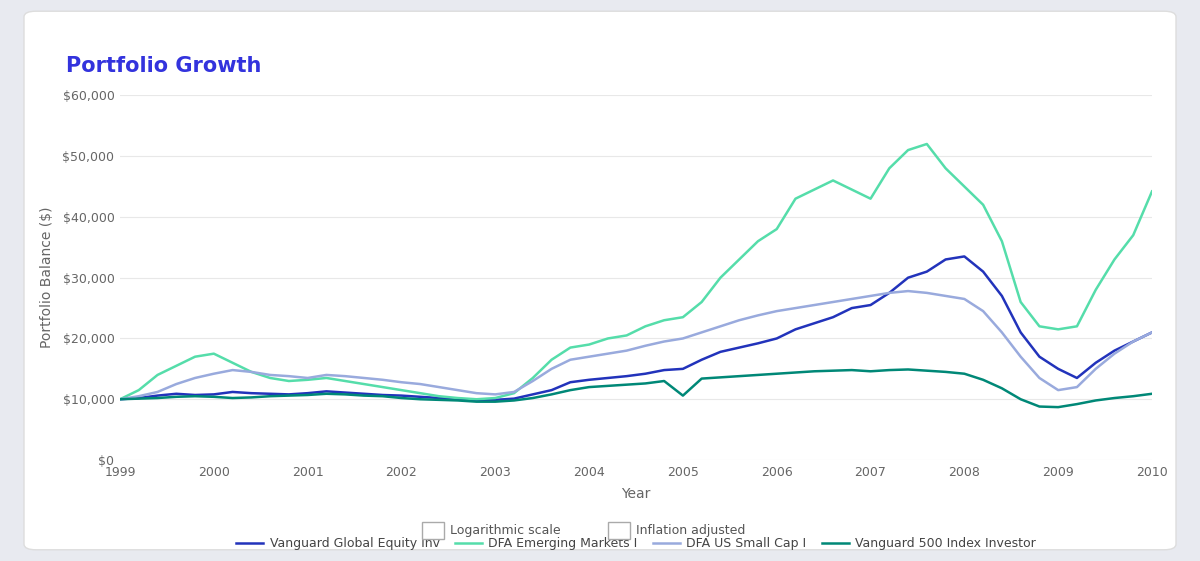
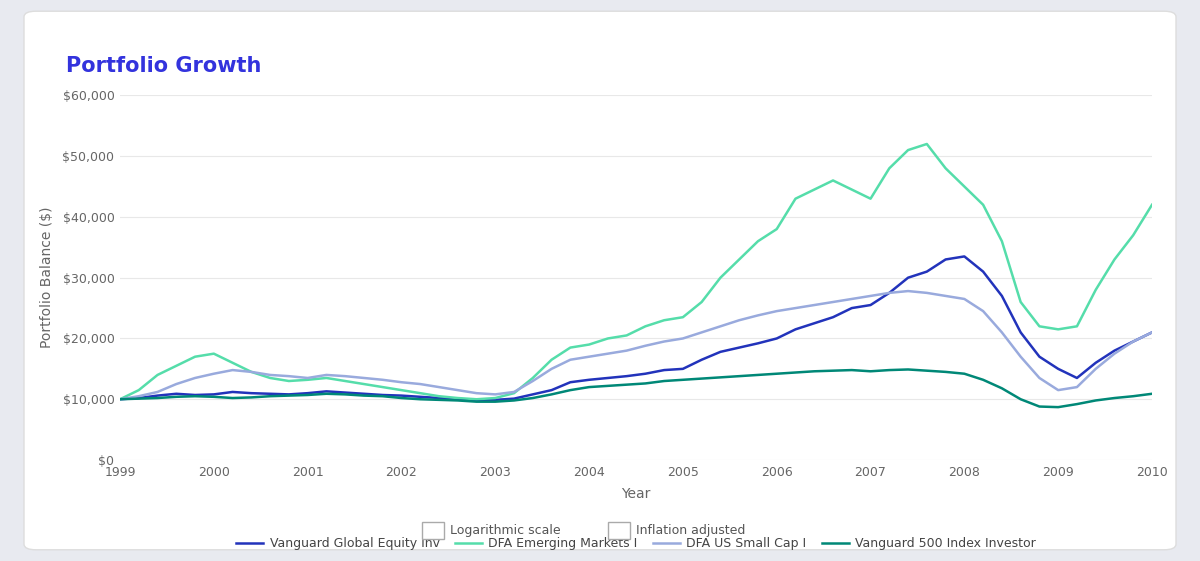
Vanguard 500 Index Investor/2005: $10,600 -> $13,200
DFA Emerging Markets I/2010: $44,200 -> $42,000
